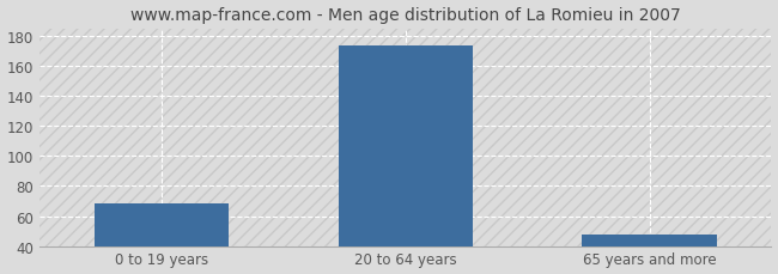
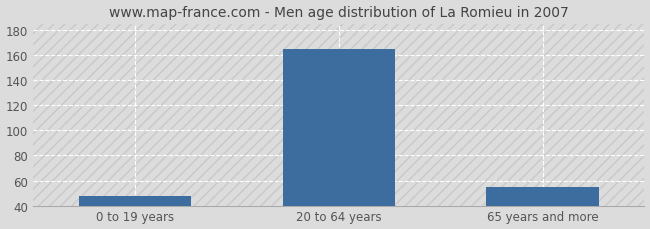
0 to 19 years: 68 -> 48
20 to 64 years: 174 -> 165
65 years and more: 48 -> 55
